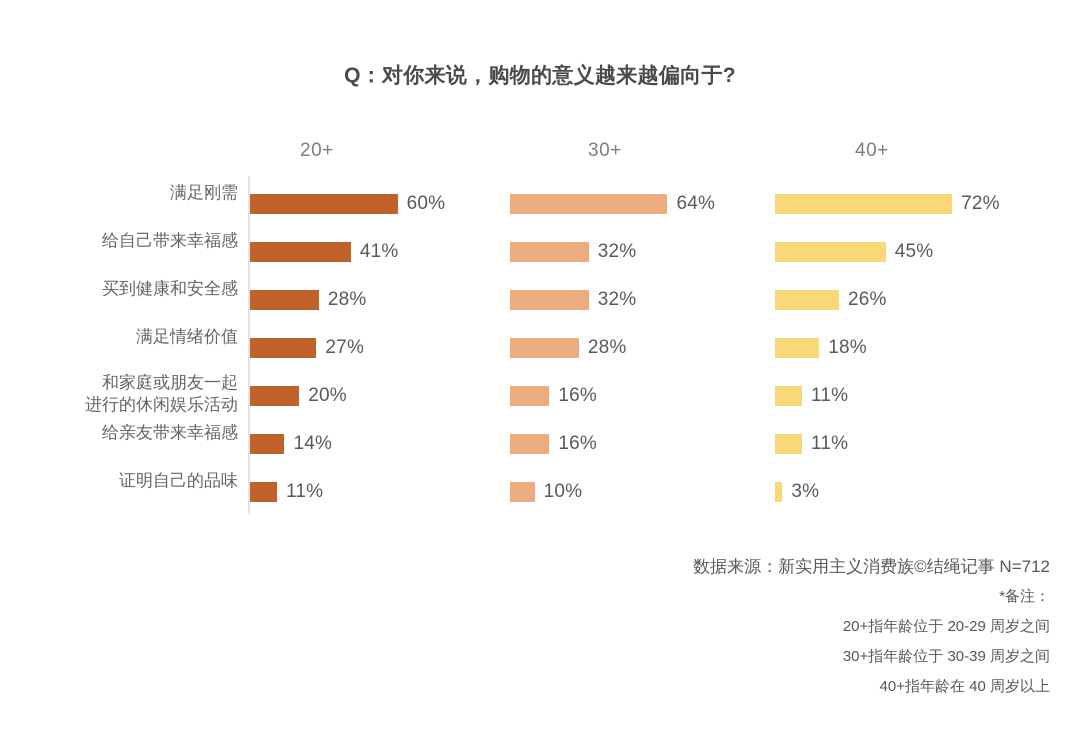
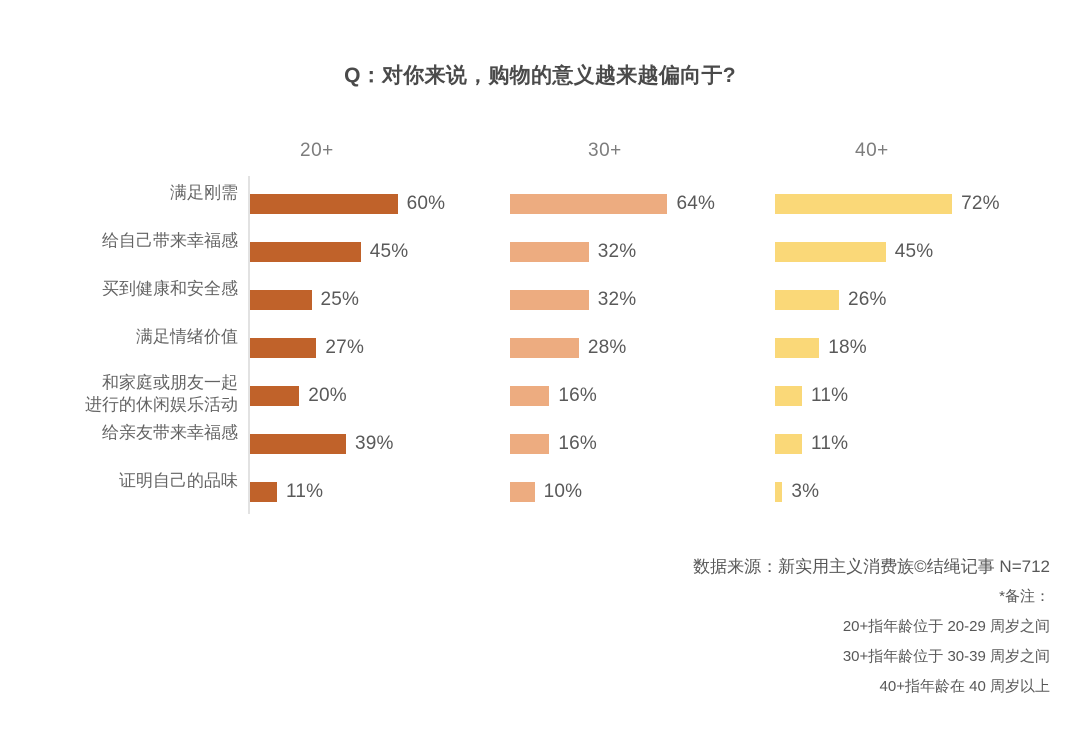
20+/给自己带来幸福感: 41% -> 45%
20+/买到健康和安全感: 28% -> 25%
20+/给亲友带来幸福感: 14% -> 39%
